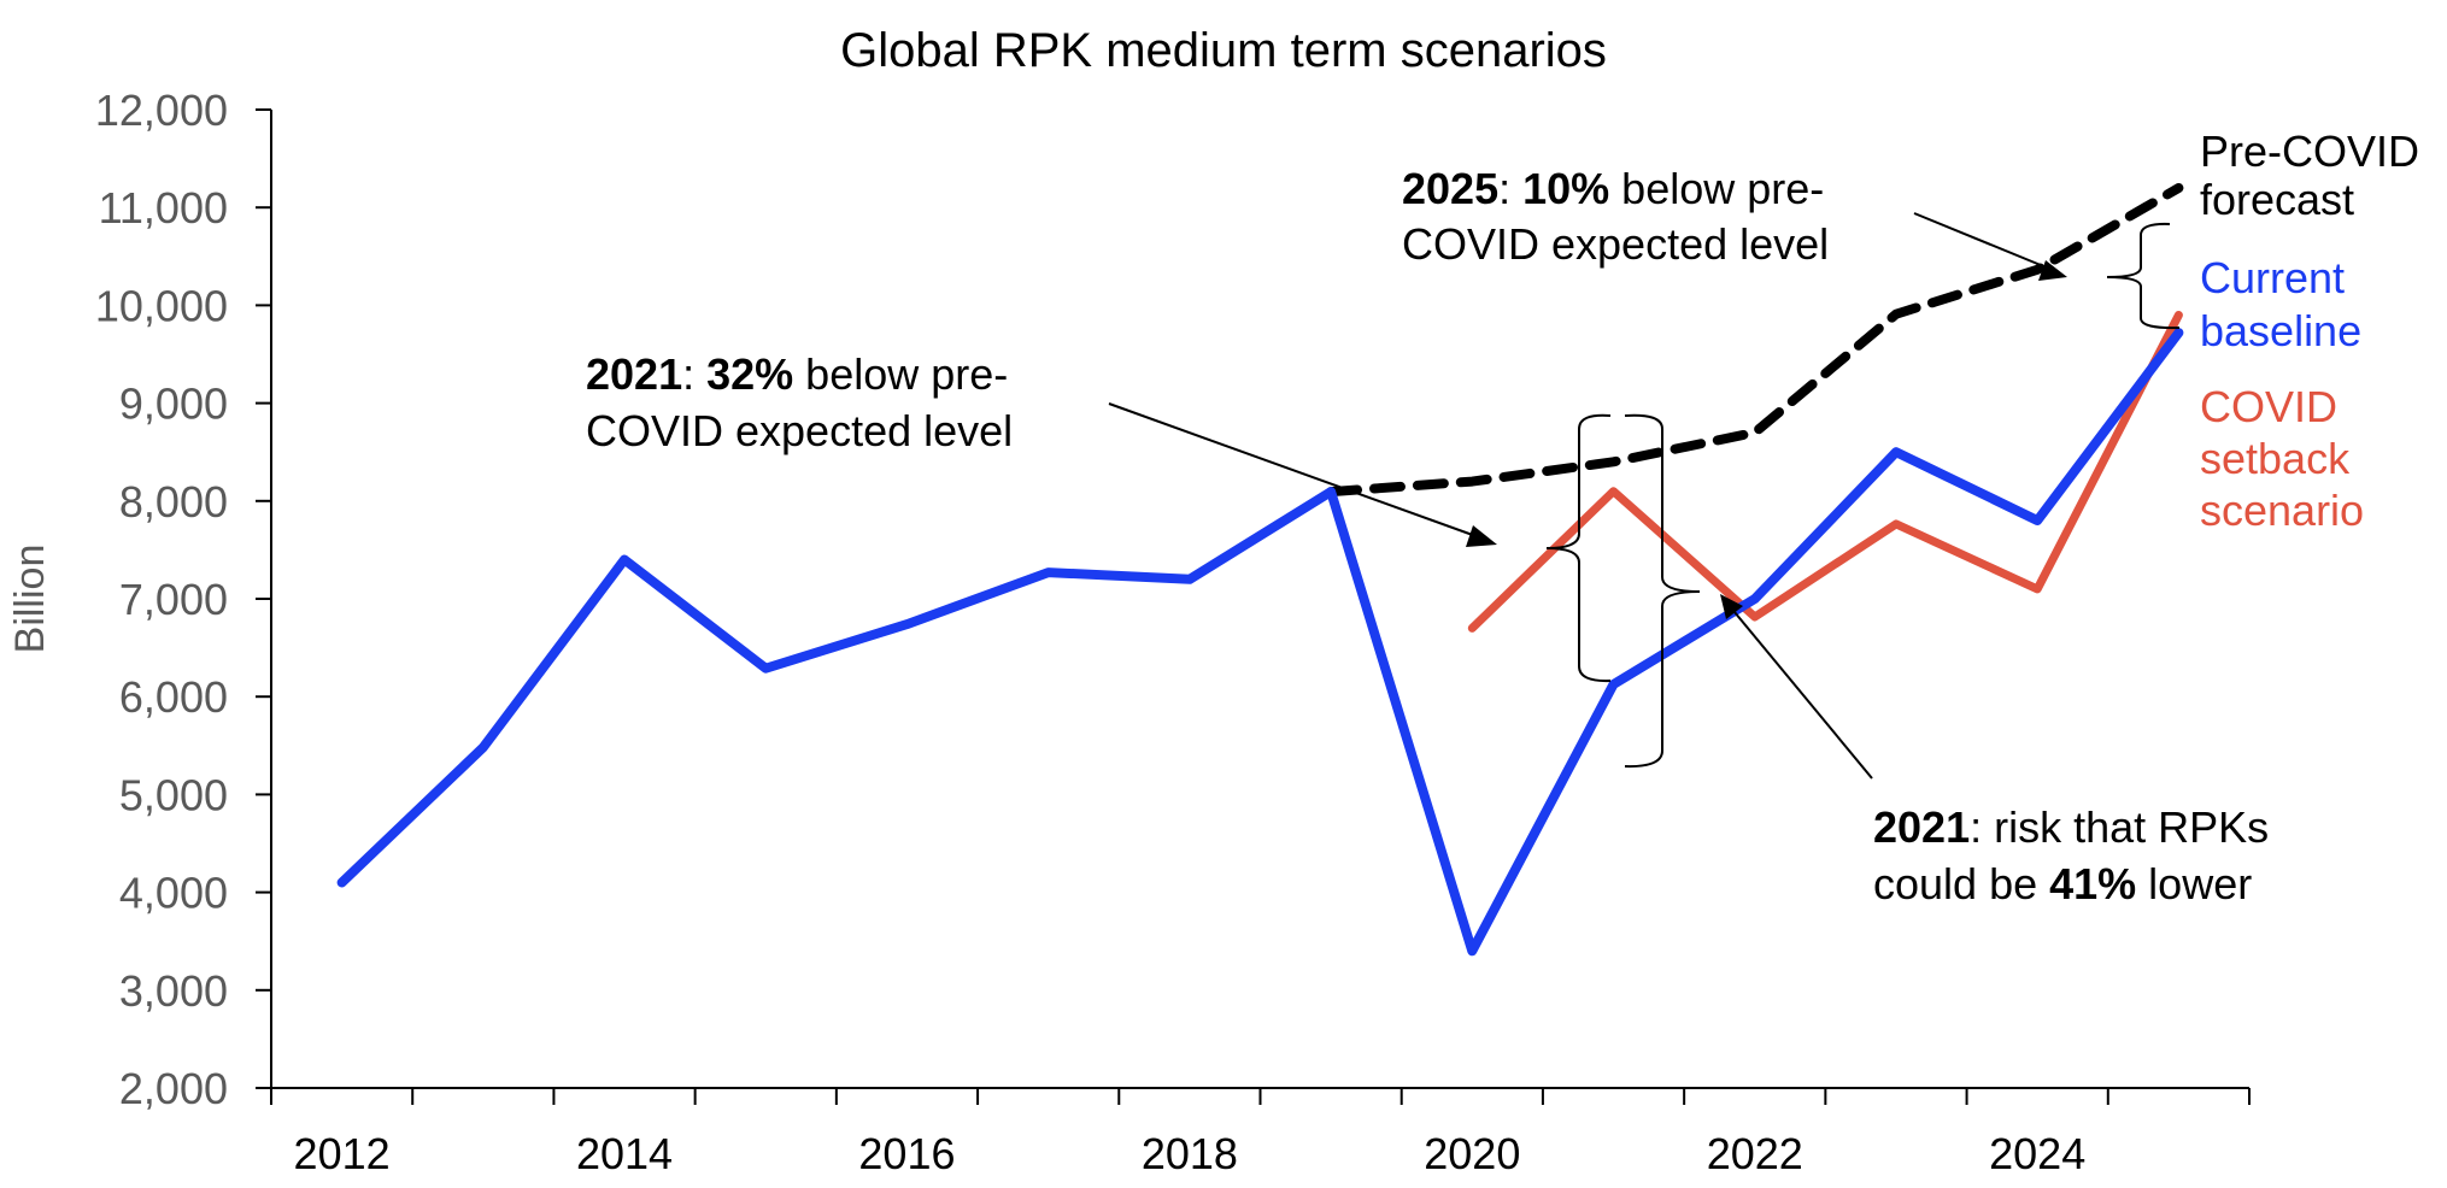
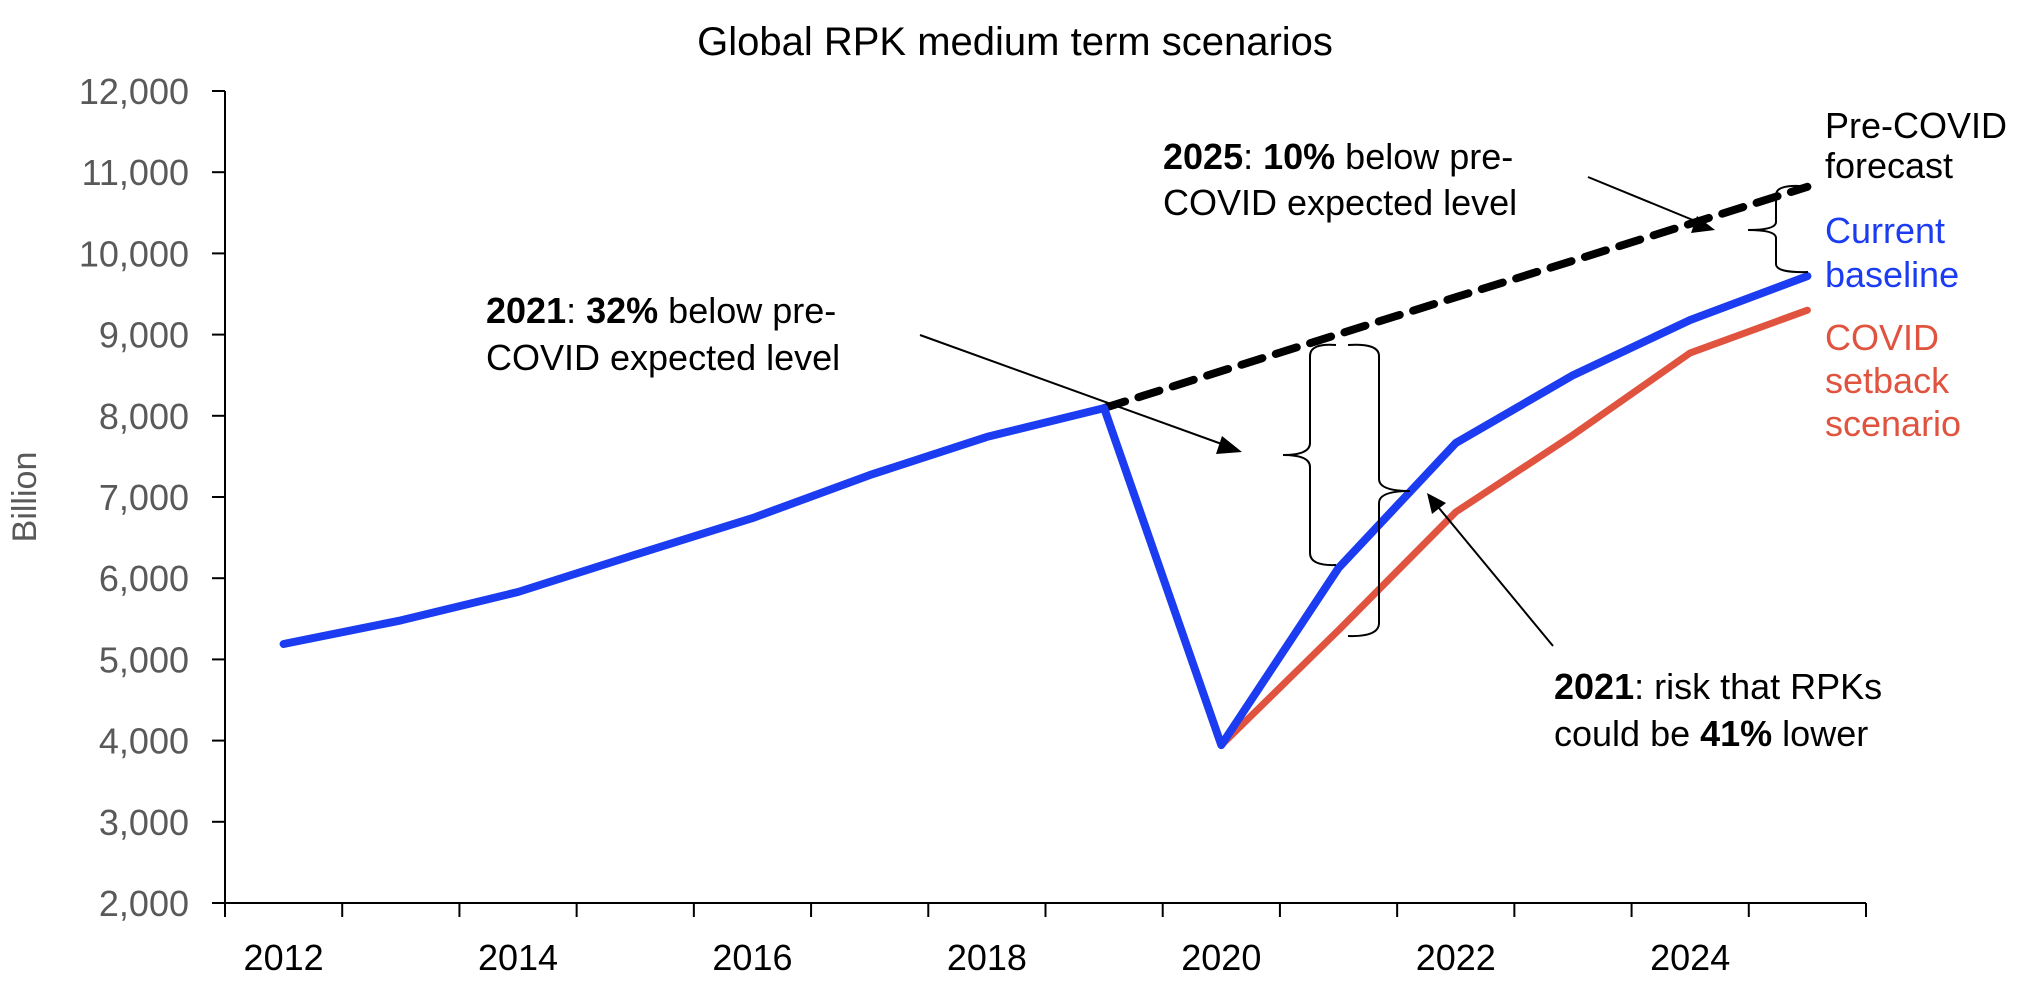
Current baseline/2012: 4100 -> 5200
Current baseline/2014: 7400 -> 5800
Current baseline/2018: 7200 -> 7700
Current baseline/2020: 3400 -> 3900
COVID setback scenario/2020: 6700 -> 3900
Pre-COVID forecast/2020: 8200 -> 8600
COVID setback scenario/2021: 8100 -> 5400
Pre-COVID forecast/2021: 8400 -> 9000
Current baseline/2022: 7000 -> 7700
Pre-COVID forecast/2022: 8700 -> 9500
Current baseline/2024: 7800 -> 9200
COVID setback scenario/2024: 7100 -> 8800
COVID setback scenario/2025: 9900 -> 9300
Pre-COVID forecast/2025: 11200 -> 10800
